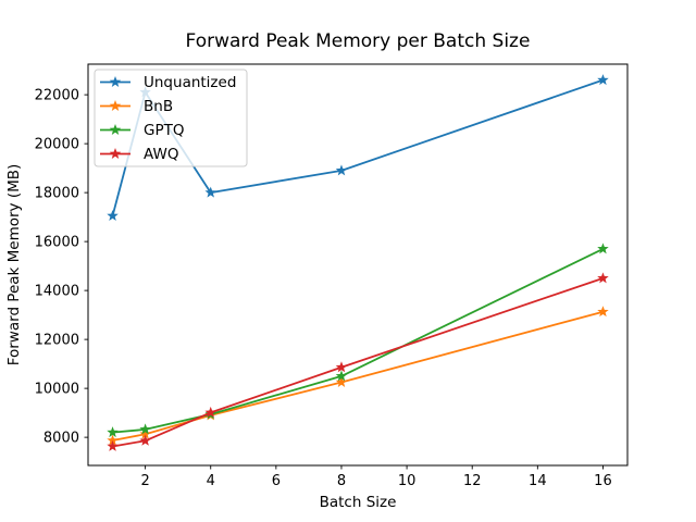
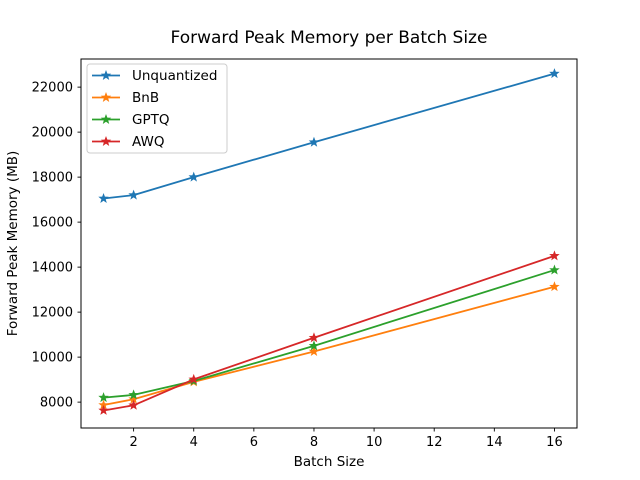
Unquantized/2: 22100 -> 17200
Unquantized/8: 18900 -> 19600
GPTQ/16: 15700 -> 13900
